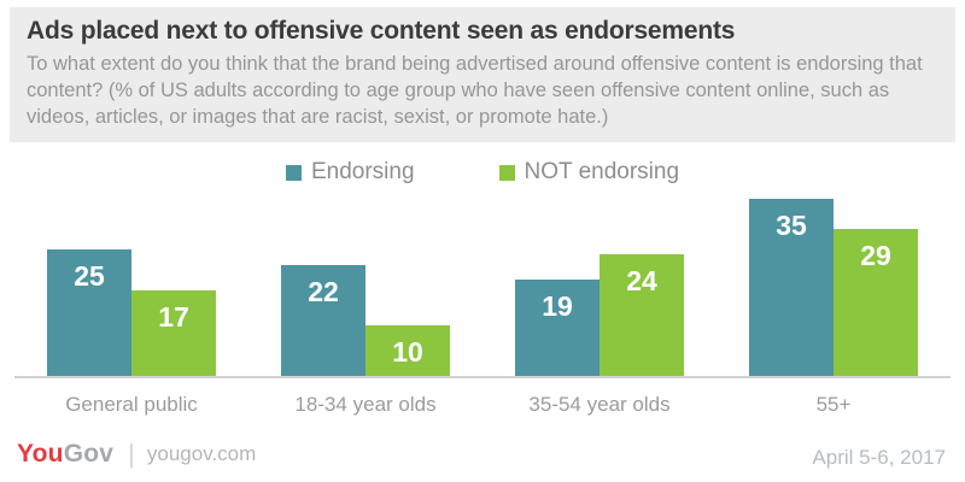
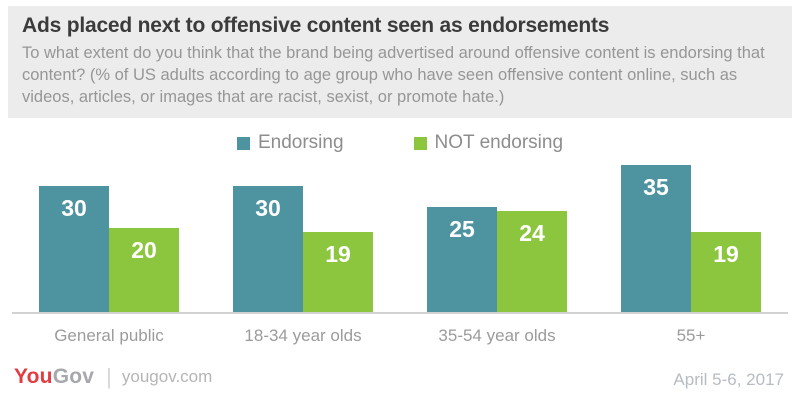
Endorsing/General public: 25 -> 30
NOT endorsing/General public: 17 -> 20
Endorsing/18-34 year olds: 22 -> 30
NOT endorsing/18-34 year olds: 10 -> 19
Endorsing/35-54 year olds: 19 -> 25
NOT endorsing/55+: 29 -> 19
